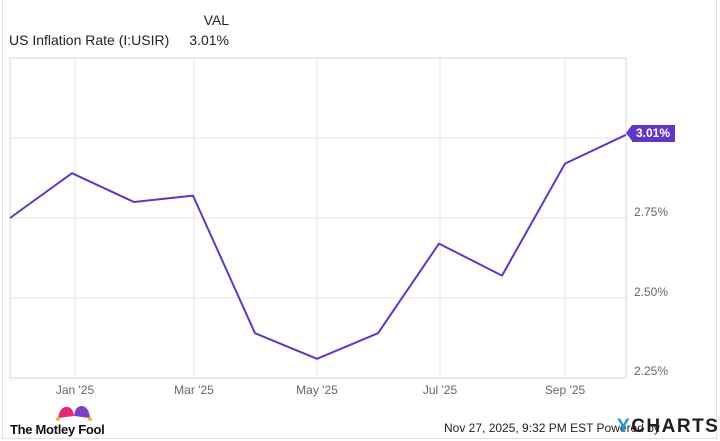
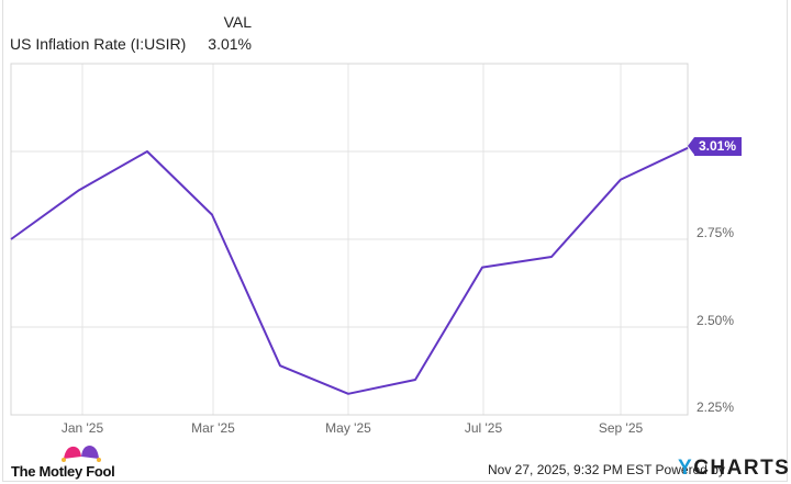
Jan '25: 2.80% -> 3.00%
May '25: 2.39% -> 2.35%
Jul '25: 2.57% -> 2.70%
